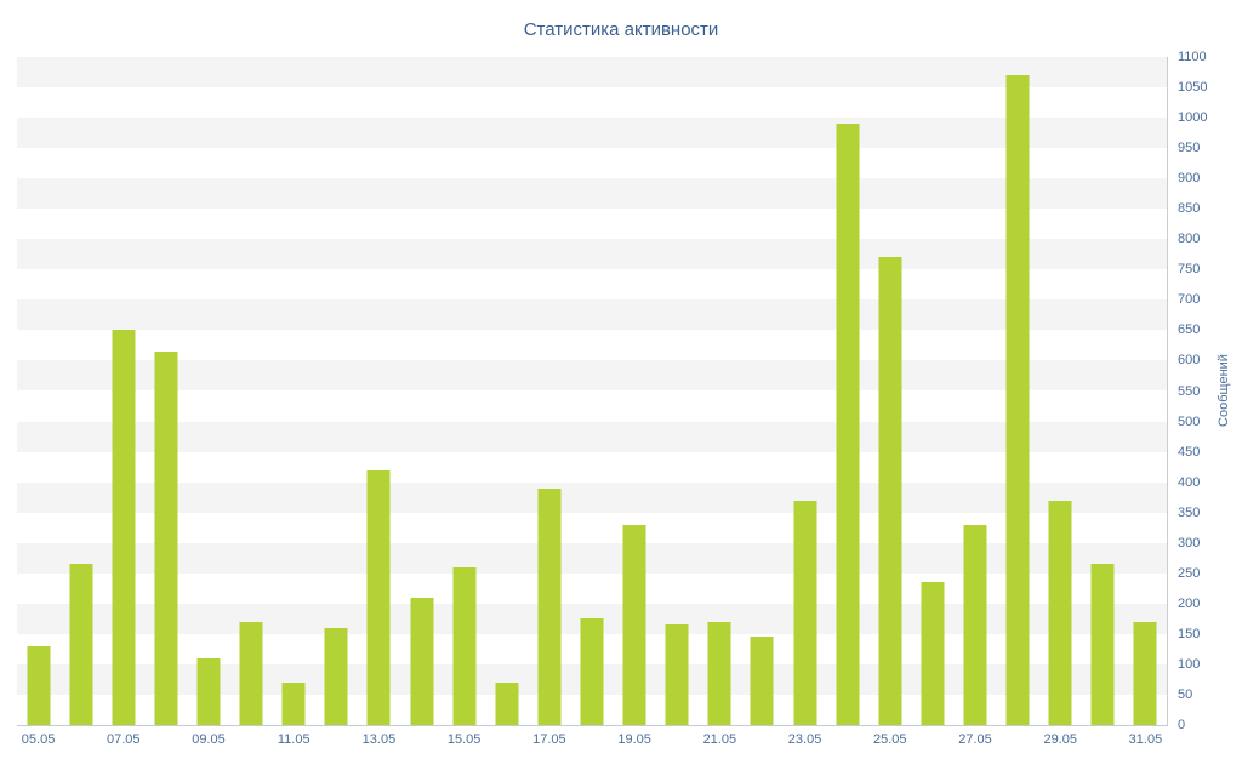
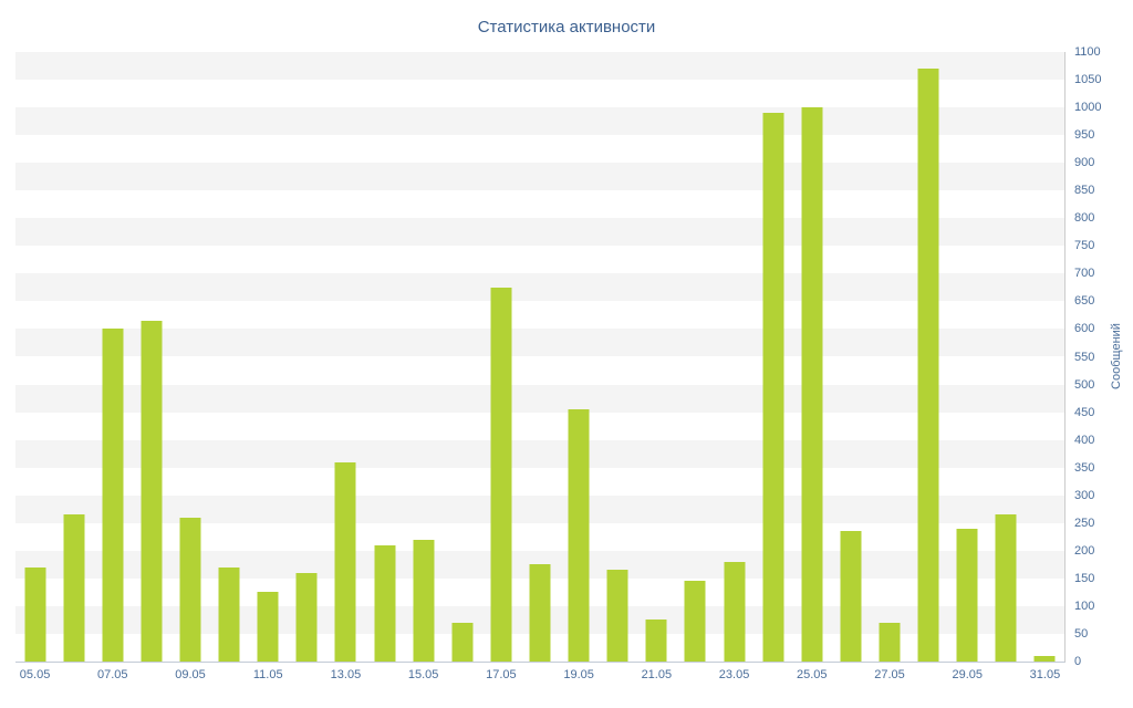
05.05: 130 -> 170
07.05: 650 -> 600
09.05: 110 -> 260
11.05: 70 -> 120
13.05: 420 -> 360
15.05: 260 -> 220
17.05: 390 -> 680
19.05: 330 -> 460
21.05: 170 -> 80
23.05: 370 -> 180
25.05: 770 -> 1000
27.05: 330 -> 70
29.05: 370 -> 240
31.05: 170 -> 10
